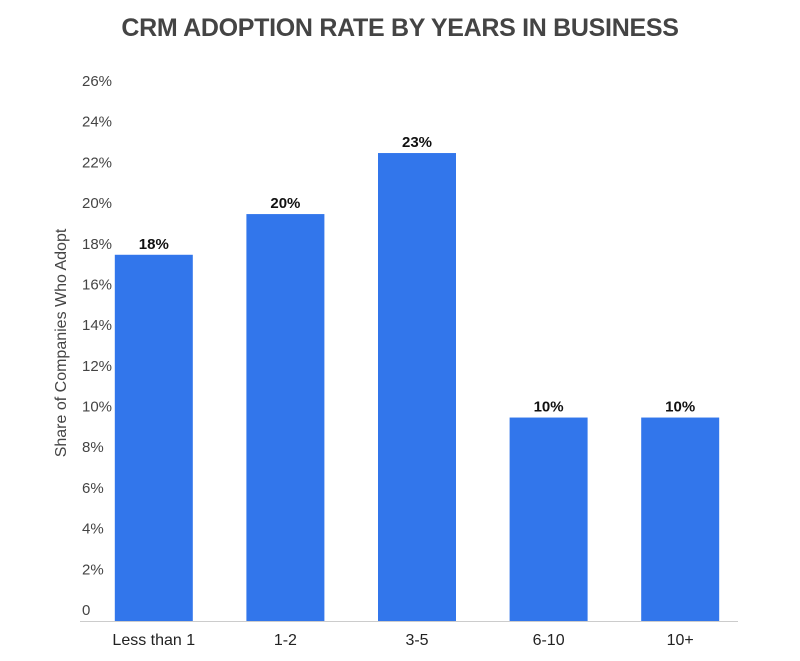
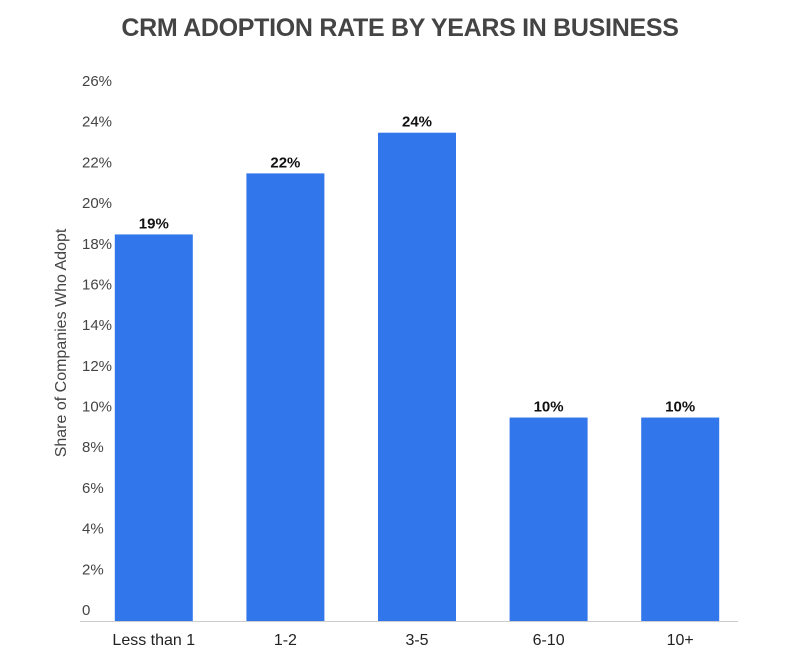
Less than 1: 18% -> 19%
1-2: 20% -> 22%
3-5: 23% -> 24%
